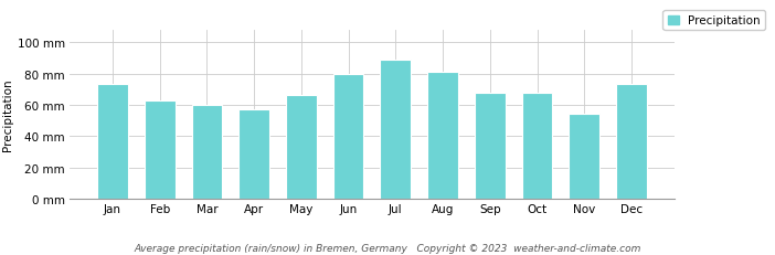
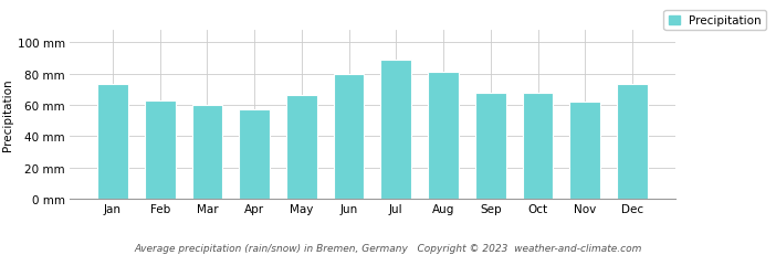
Nov: 54 mm -> 62 mm
